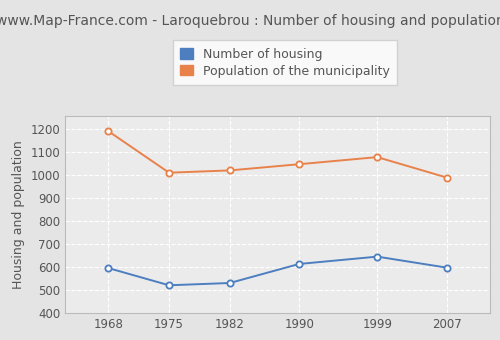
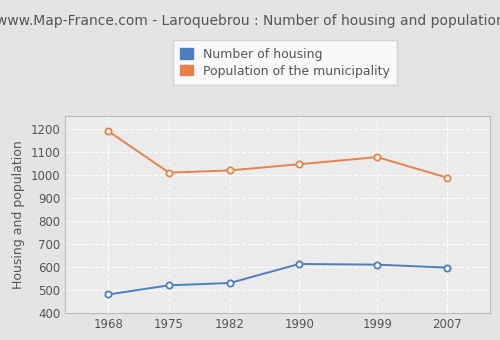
Number of housing/1968: 595 -> 480
Number of housing/1999: 645 -> 610
